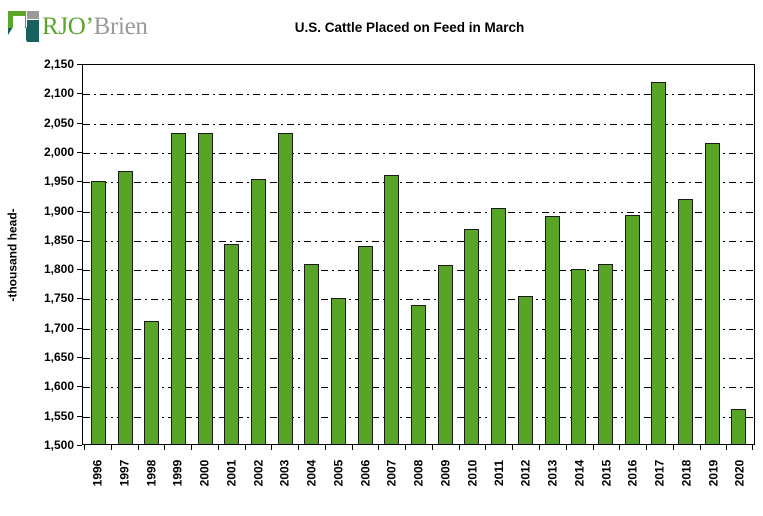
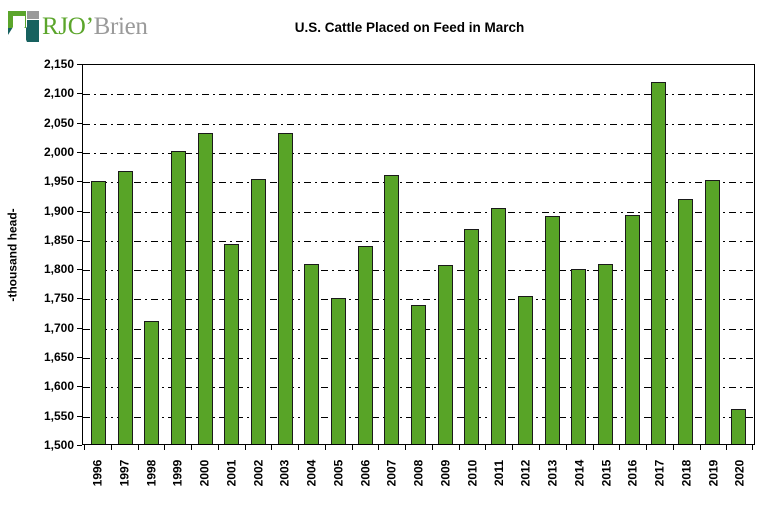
1999: 2030 -> 2000
2019: 2010 -> 1950
